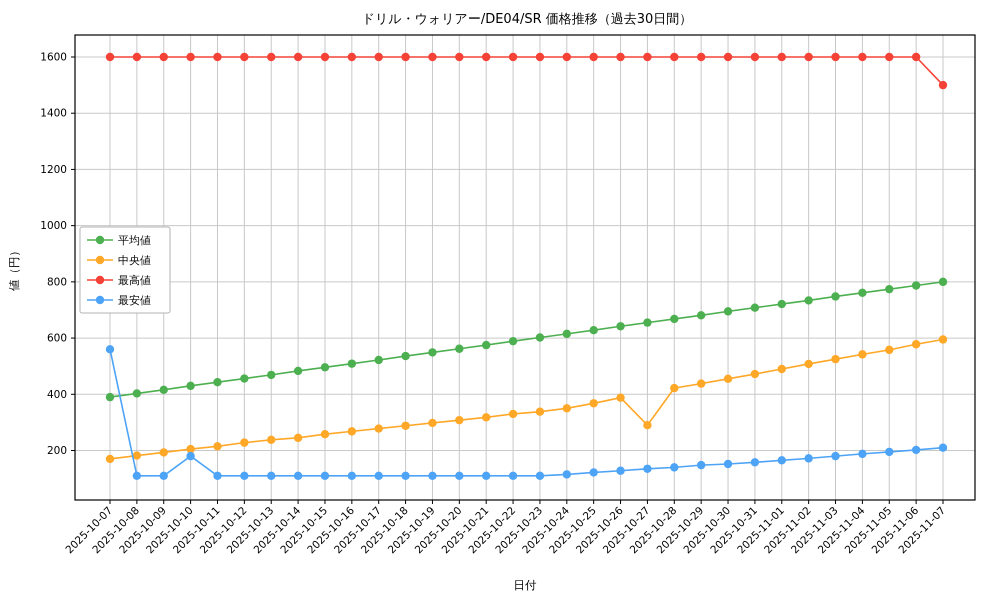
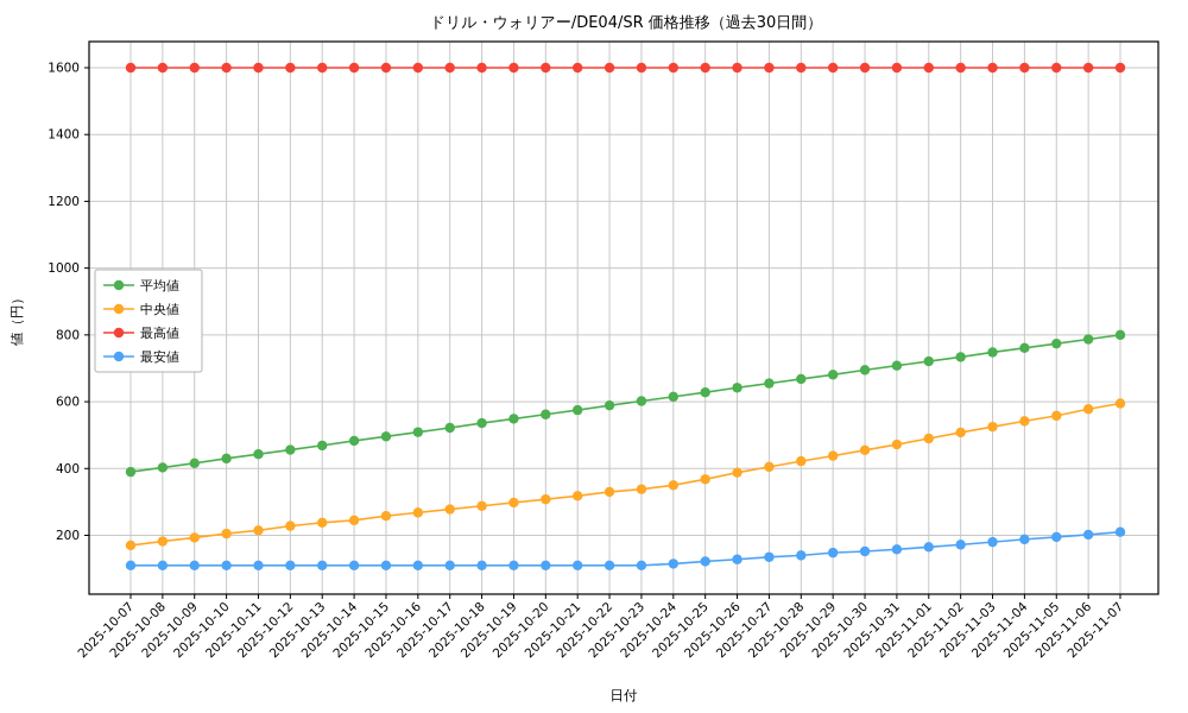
最安値/2025-10-07: 560 -> 110
最安値/2025-10-10: 180 -> 110
中央値/2025-10-27: 290 -> 400
最高値/2025-11-07: 1500 -> 1600
